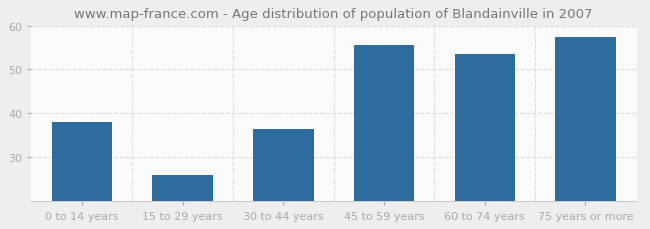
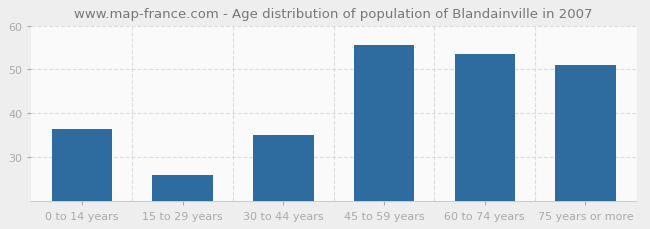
0 to 14 years: 38.0 -> 36.5
30 to 44 years: 36.5 -> 35.0
75 years or more: 57.5 -> 51.0
